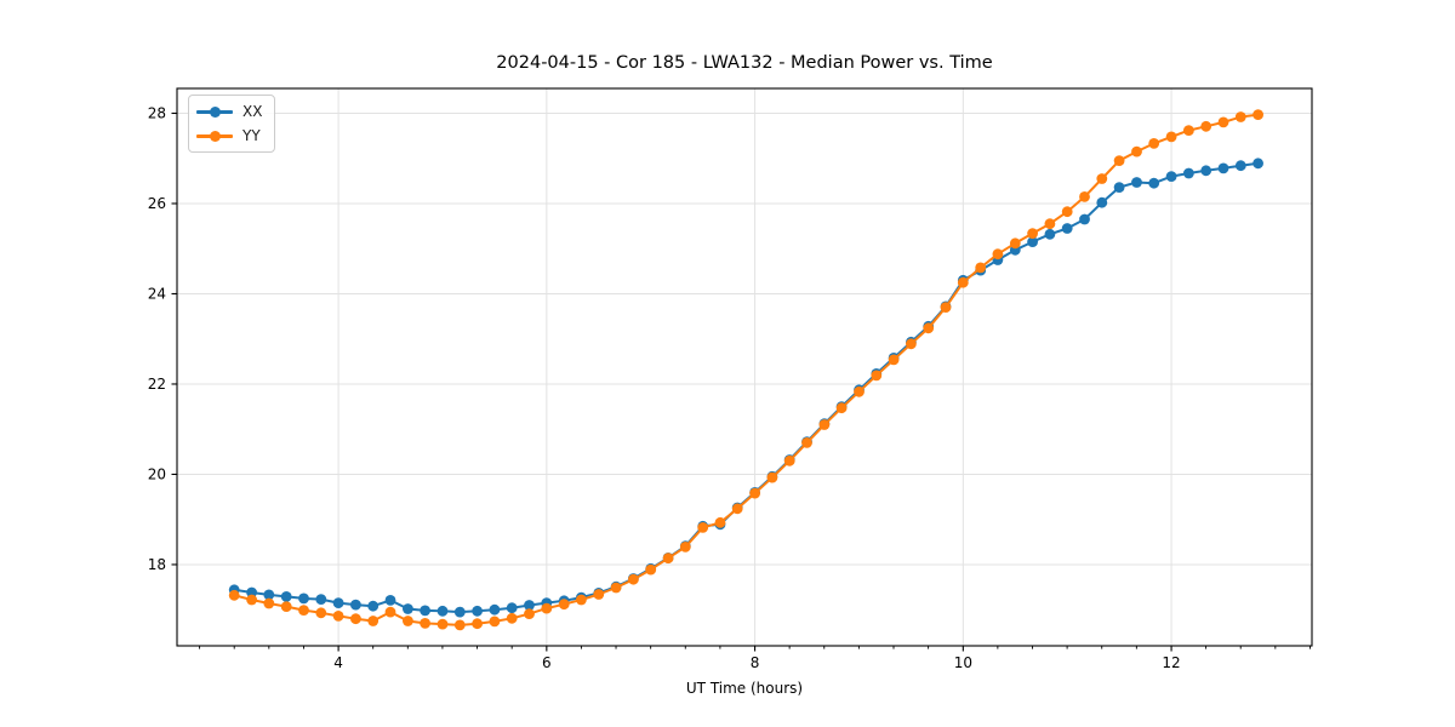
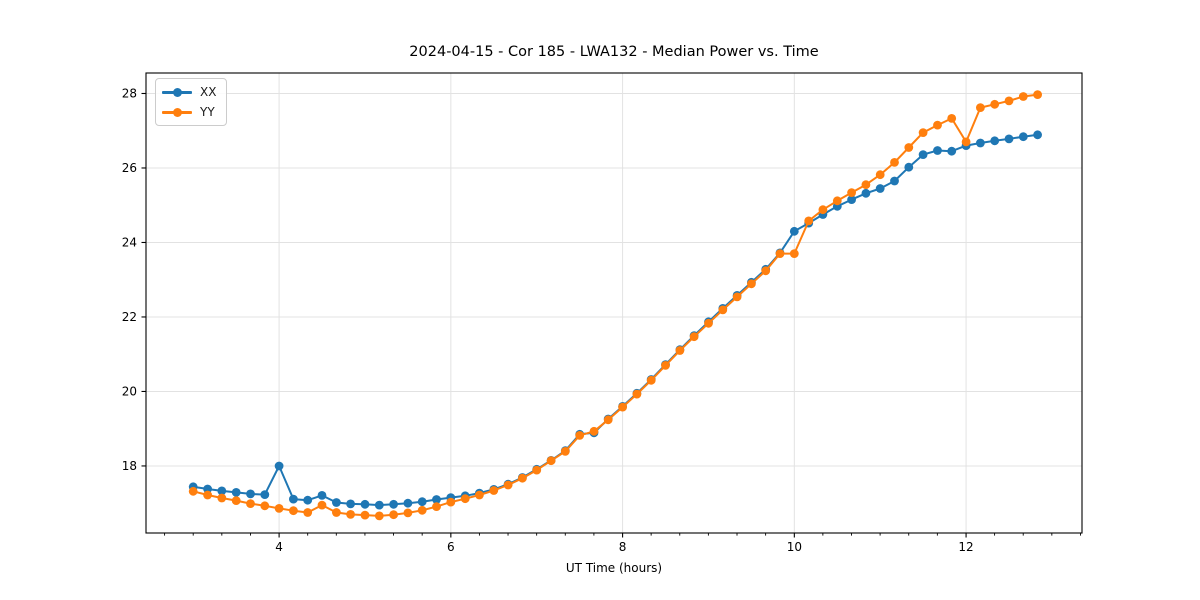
XX/4: 17.1 -> 18.0
YY/10: 24.2 -> 23.7
YY/12: 27.5 -> 26.7
